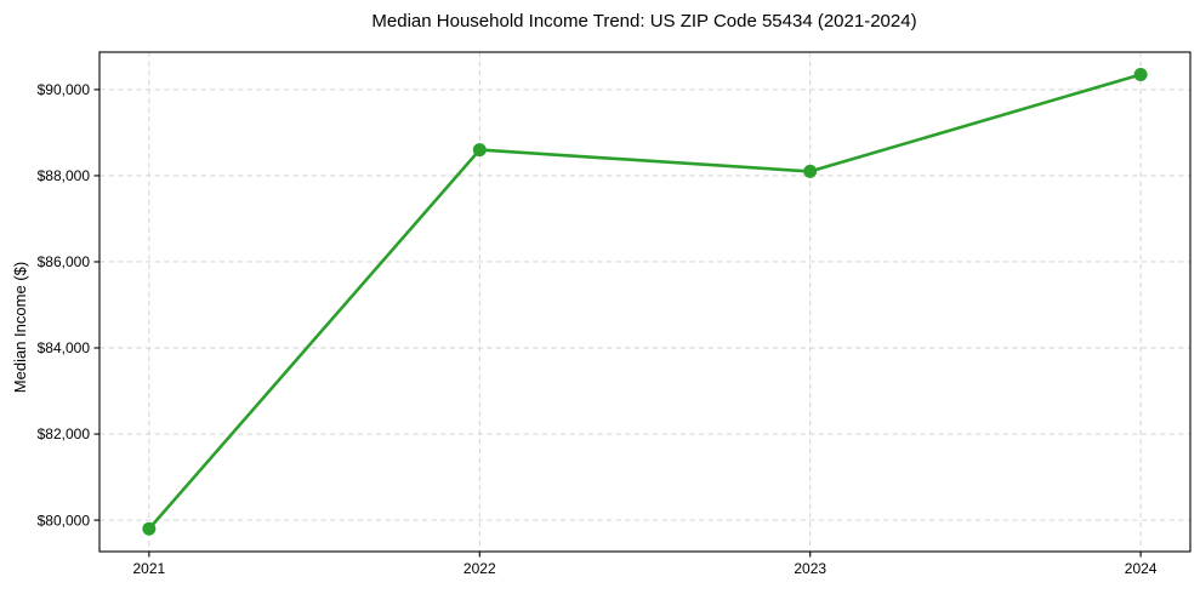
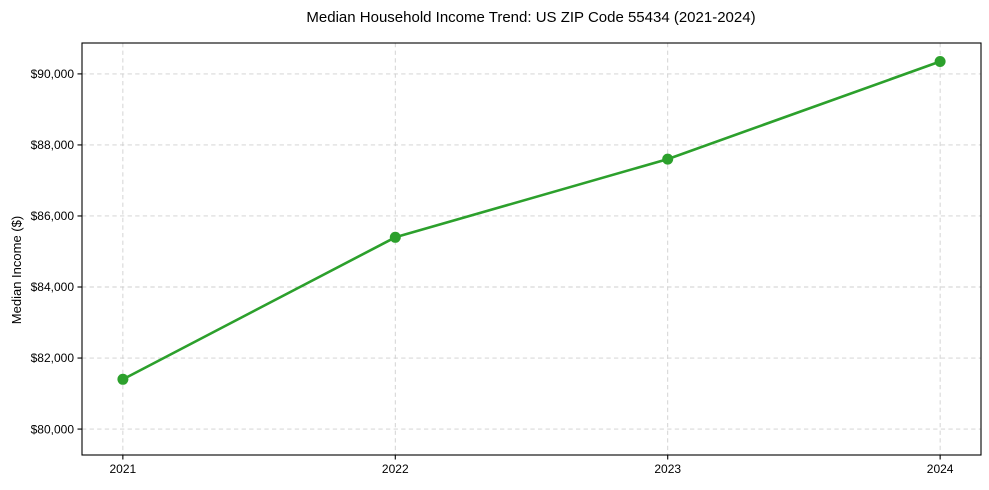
2021: $79800 -> $81400
2022: $88600 -> $85400
2023: $88100 -> $87600
